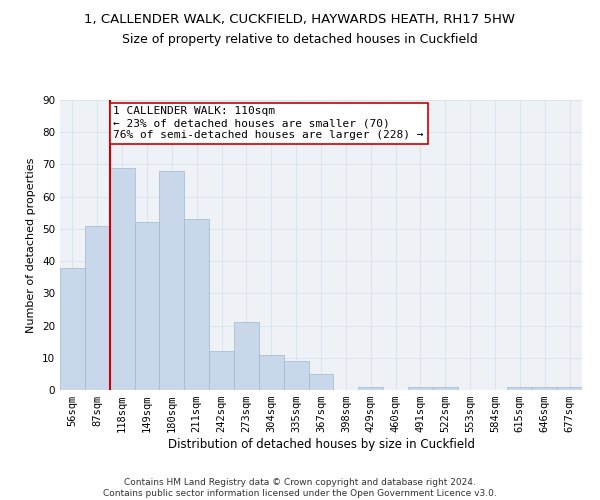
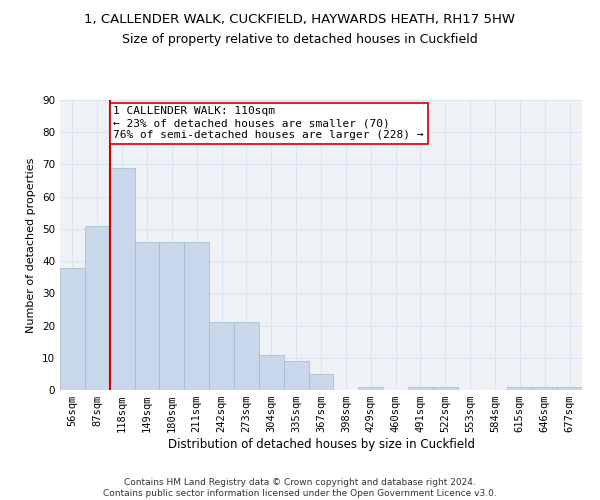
149sqm: 52 -> 46
180sqm: 68 -> 46
211sqm: 53 -> 46
242sqm: 12 -> 21
